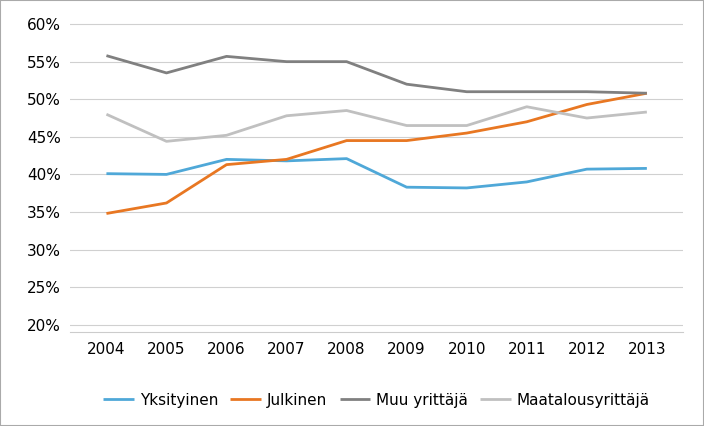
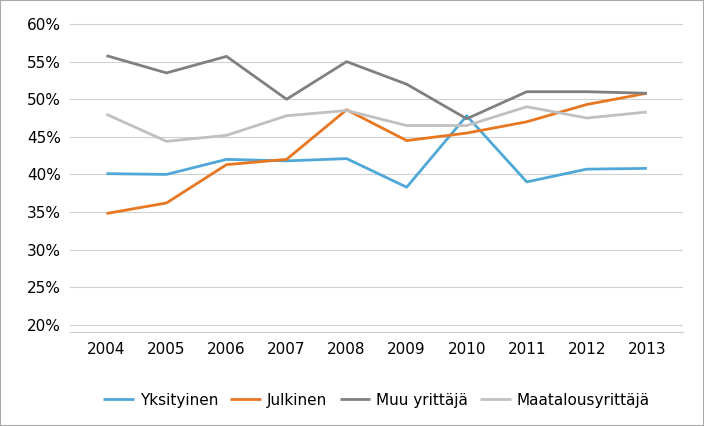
Muu yrittäjä/2007: 55.0% -> 50.0%
Julkinen/2008: 44.5% -> 48.6%
Yksityinen/2010: 38.2% -> 47.8%
Muu yrittäjä/2010: 51.0% -> 47.4%
